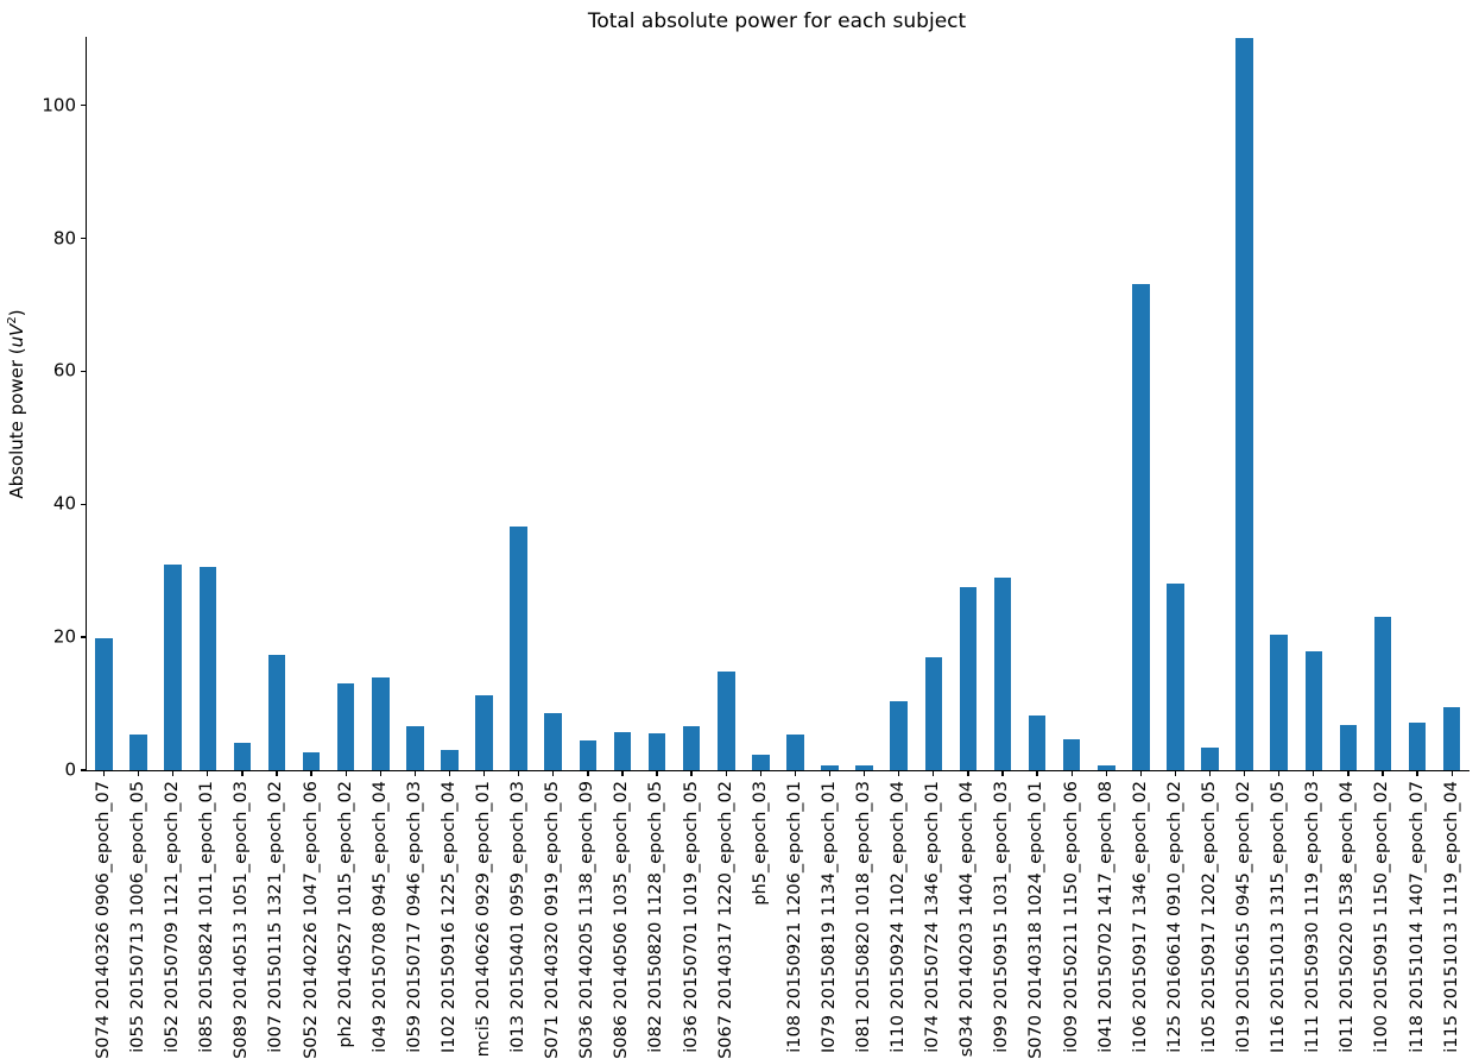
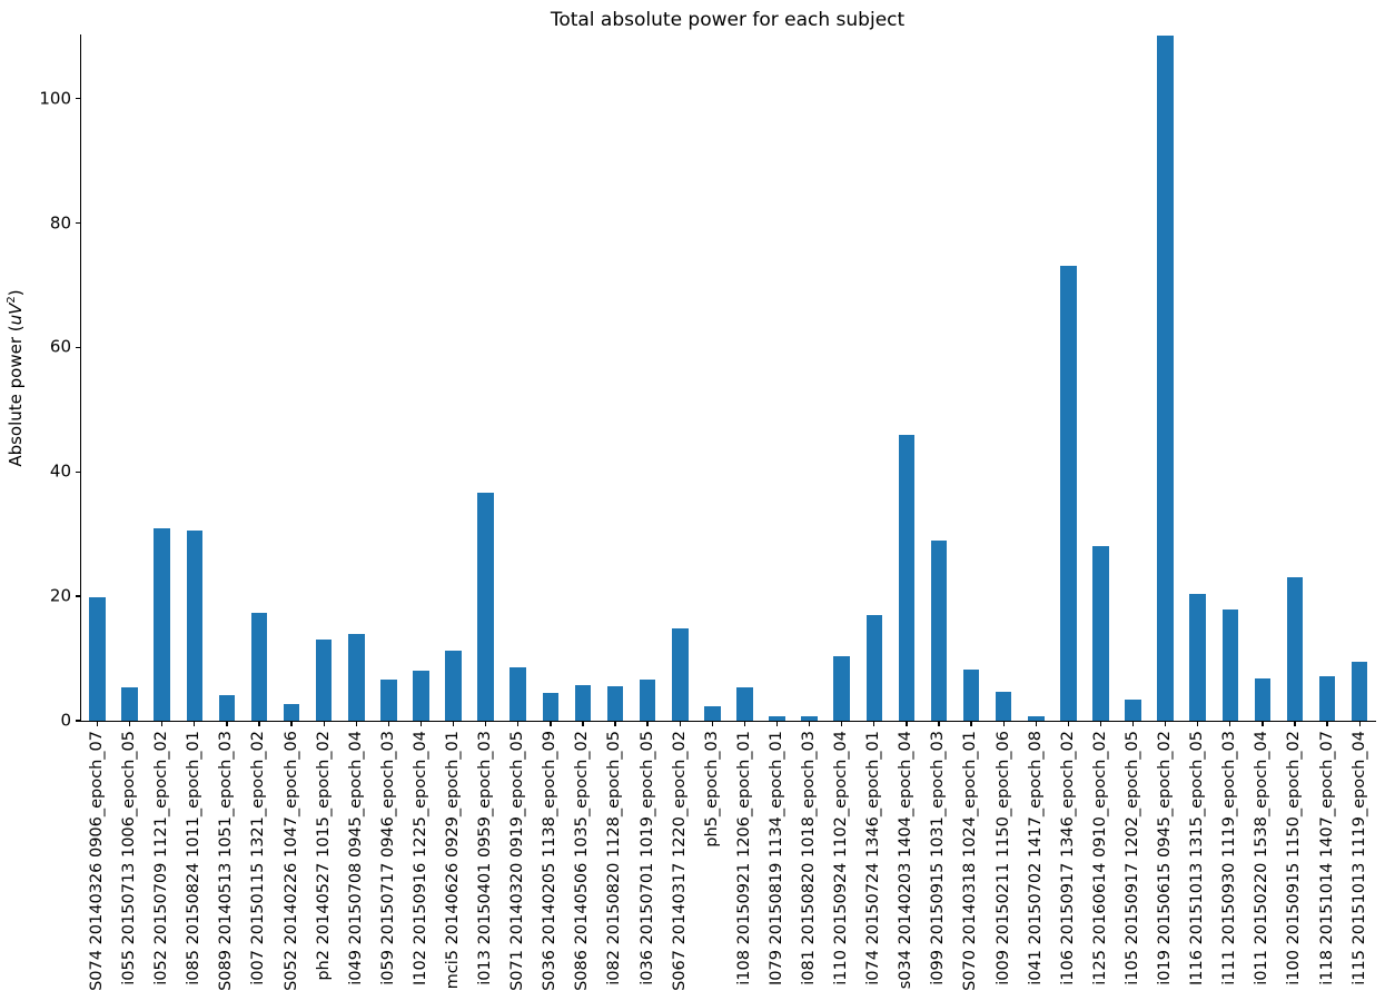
I102 20150916 1225_epoch_04: 3 -> 8
s034 20140203 1404_epoch_04: 28 -> 46
